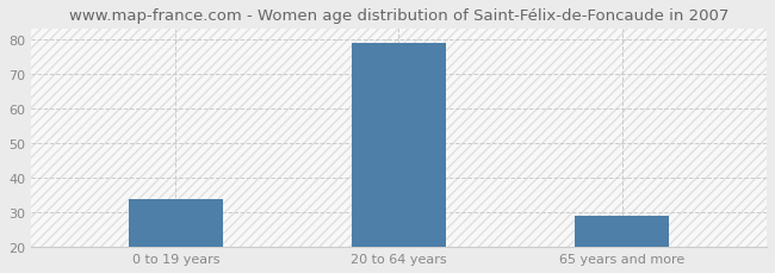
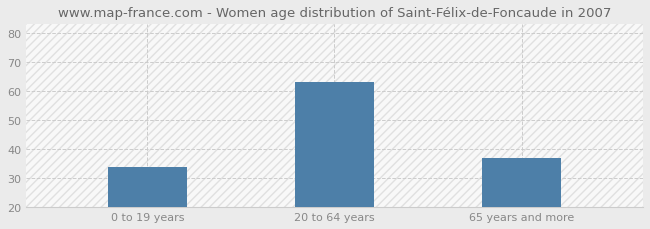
20 to 64 years: 79 -> 63
65 years and more: 29 -> 37
